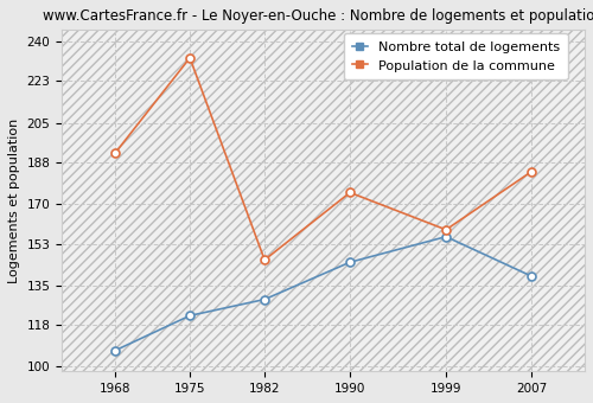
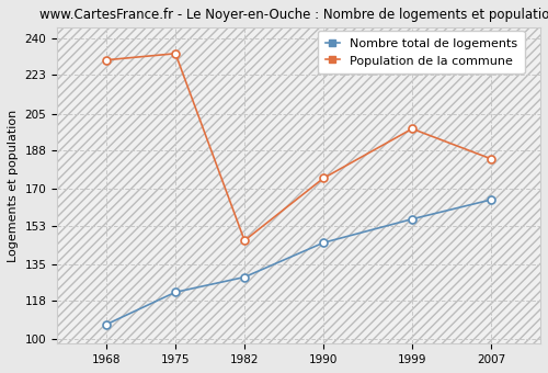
Population de la commune/1968: 192 -> 230
Population de la commune/1999: 159 -> 198
Nombre total de logements/2007: 139 -> 165
